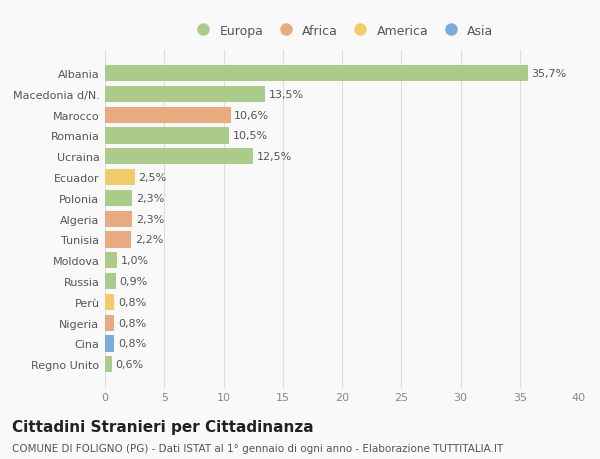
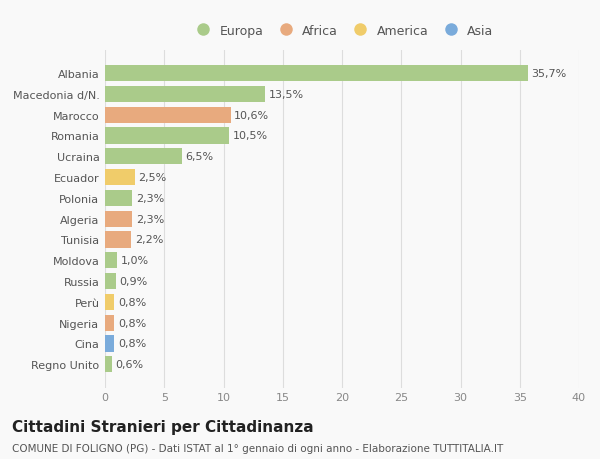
Ucraina: 12,5% -> 6,5%
